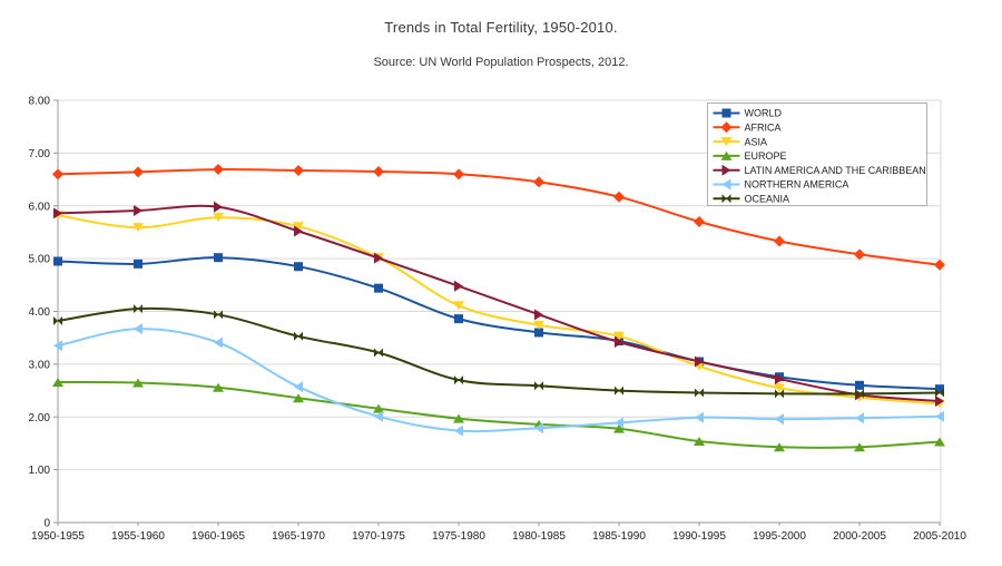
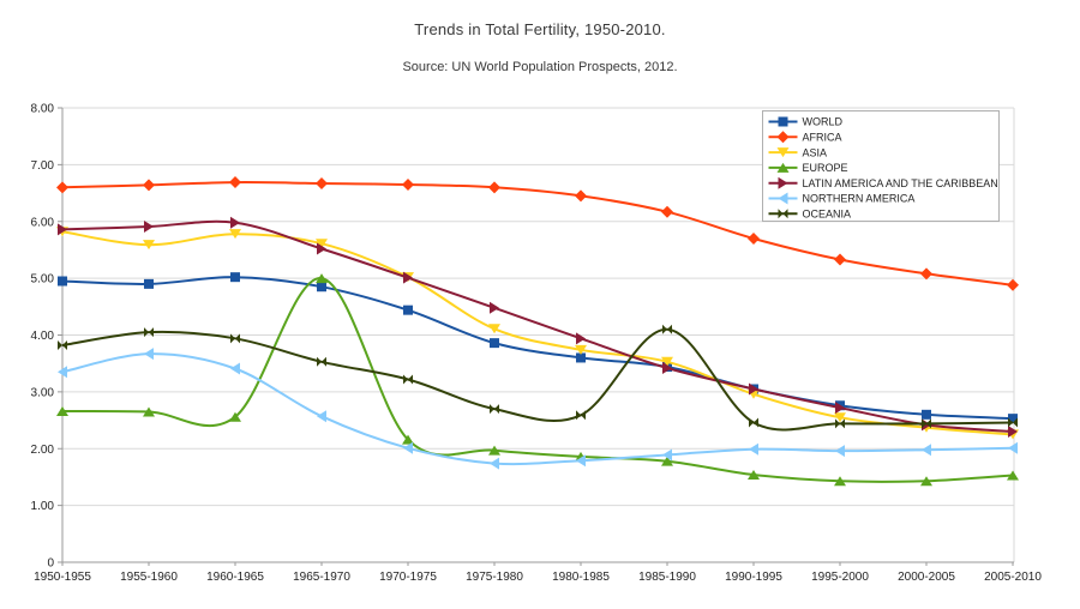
EUROPE/1965-1970: 2.4 -> 5.0
OCEANIA/1985-1990: 2.5 -> 4.1
